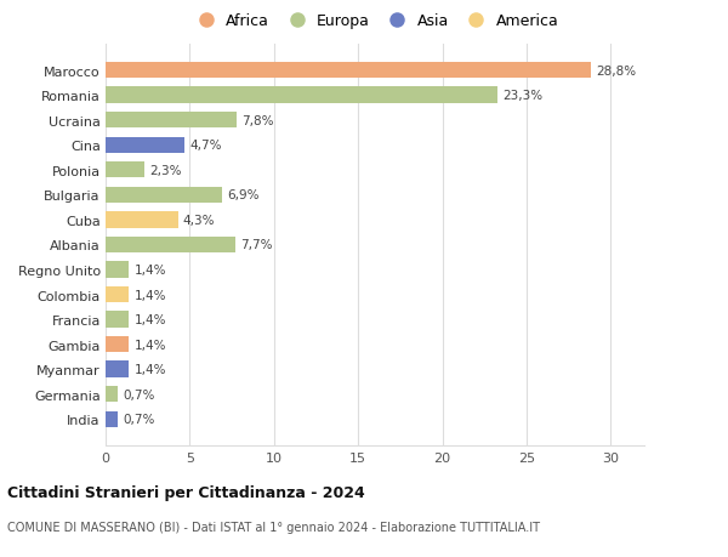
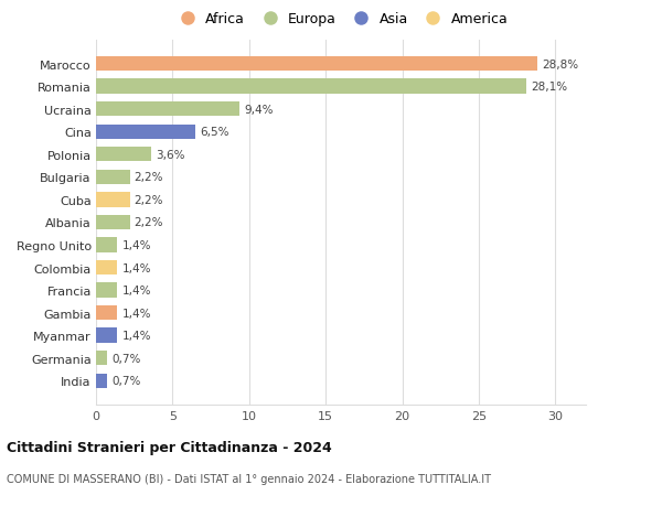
Romania: 23,3% -> 28,1%
Ucraina: 7,8% -> 9,4%
Cina: 4,7% -> 6,5%
Polonia: 2,3% -> 3,6%
Bulgaria: 6,9% -> 2,2%
Cuba: 4,3% -> 2,2%
Albania: 7,7% -> 2,2%
